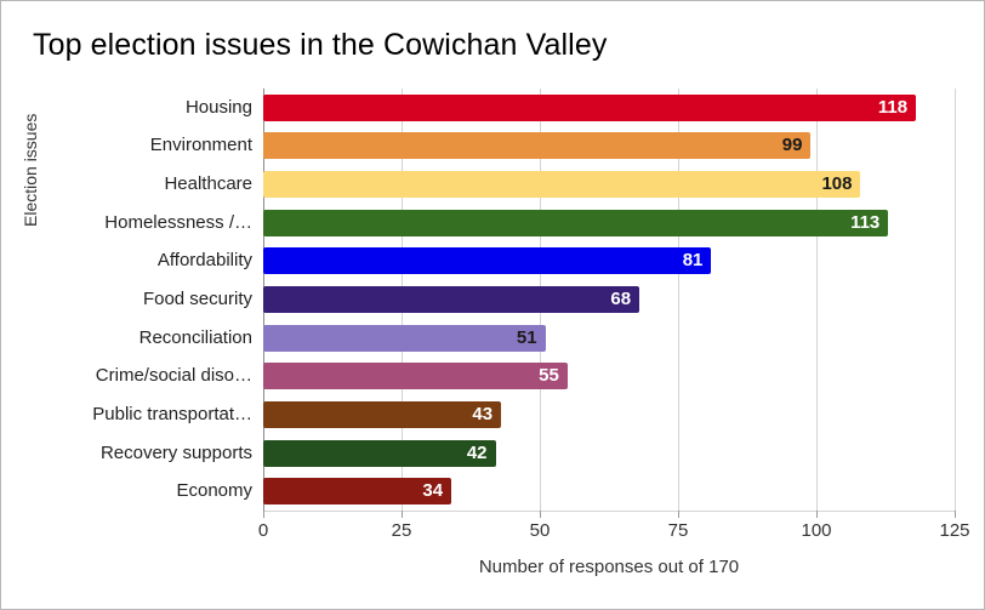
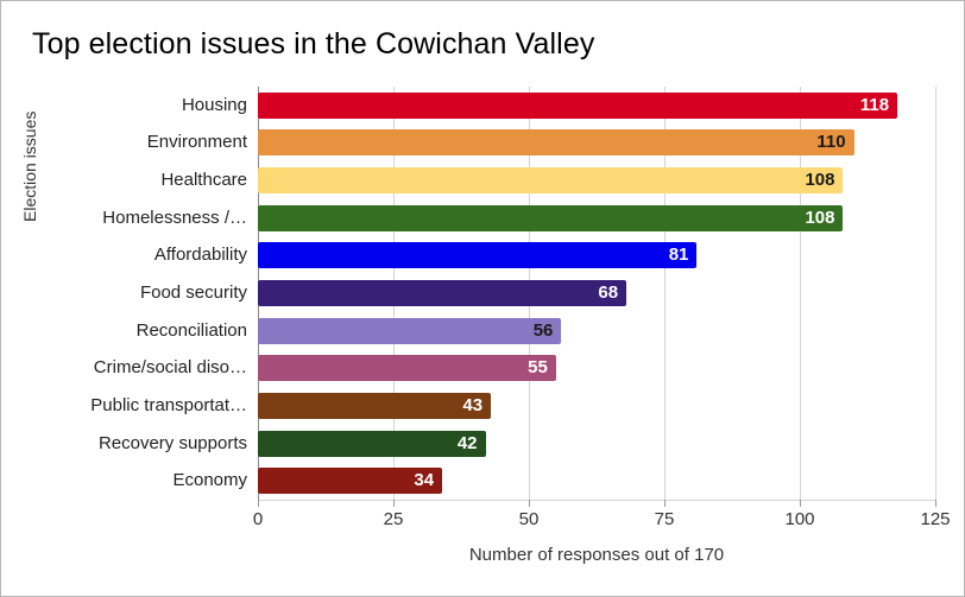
Environment: 99 -> 110
Homelessness /…: 113 -> 108
Reconciliation: 51 -> 56
